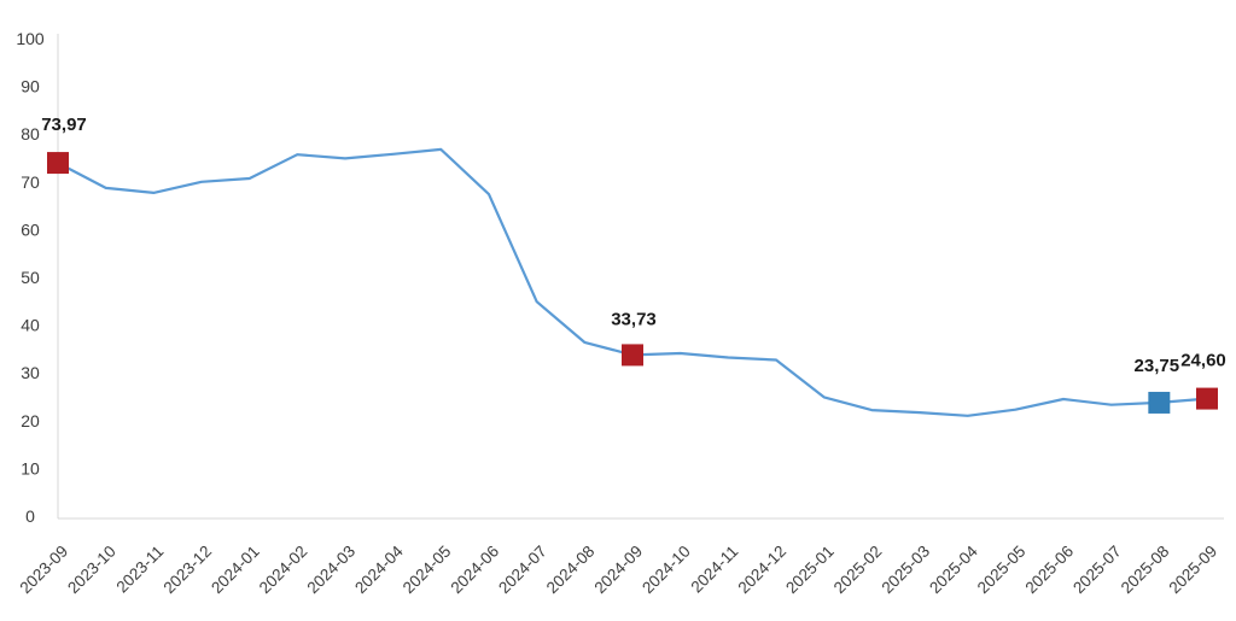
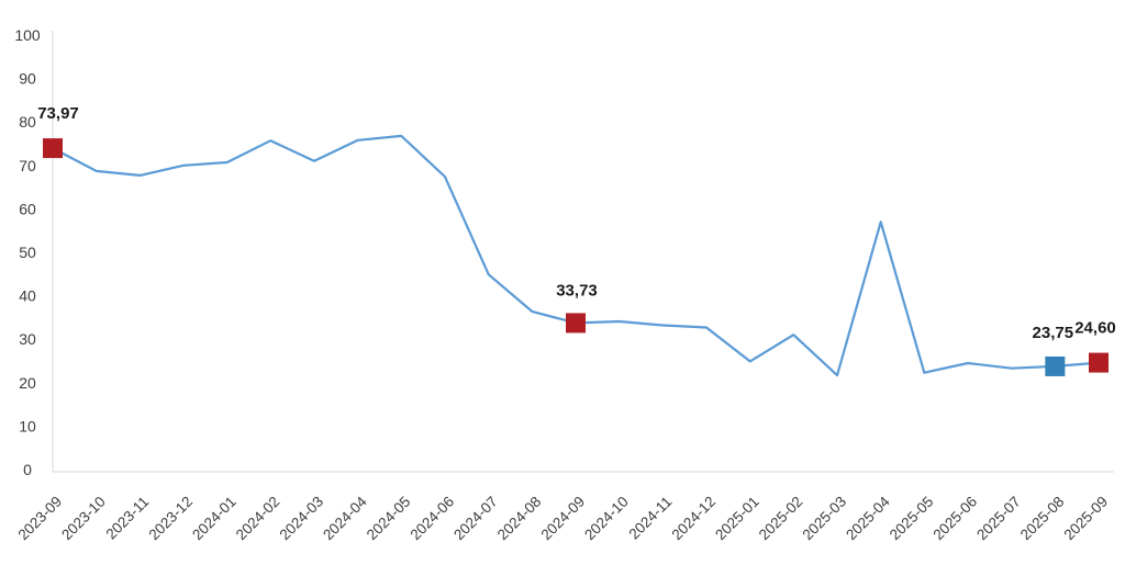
2024-03: 75 -> 71
2025-02: 22 -> 31
2025-04: 21 -> 57
